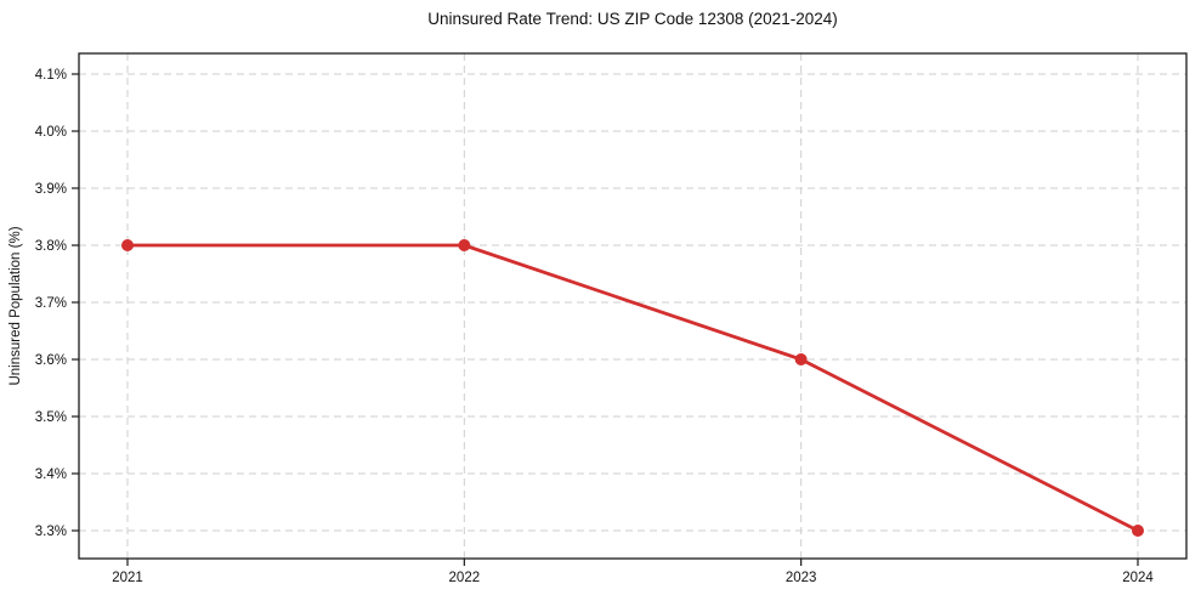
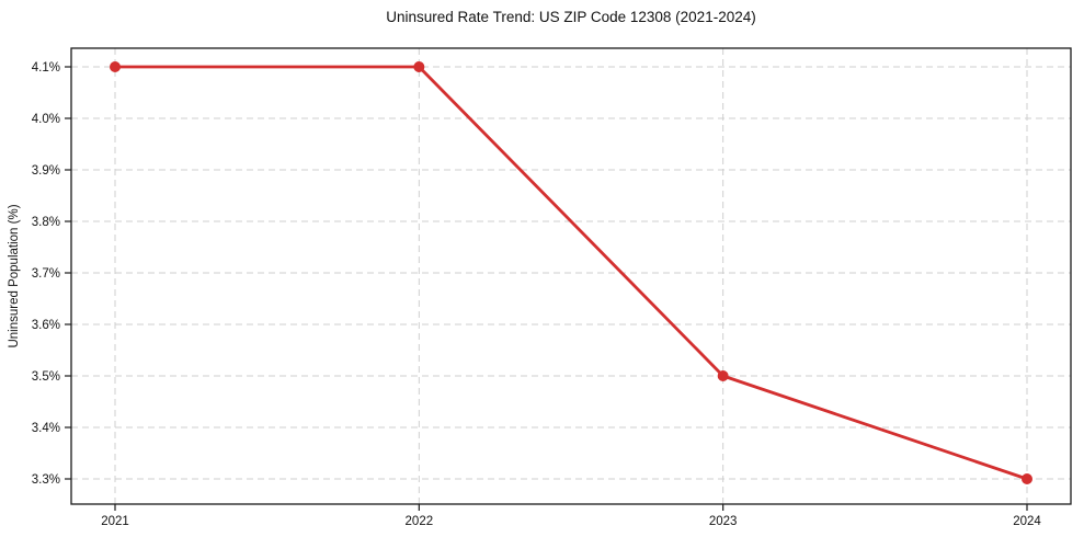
2021: 3.8% -> 4.1%
2022: 3.8% -> 4.1%
2023: 3.6% -> 3.5%
